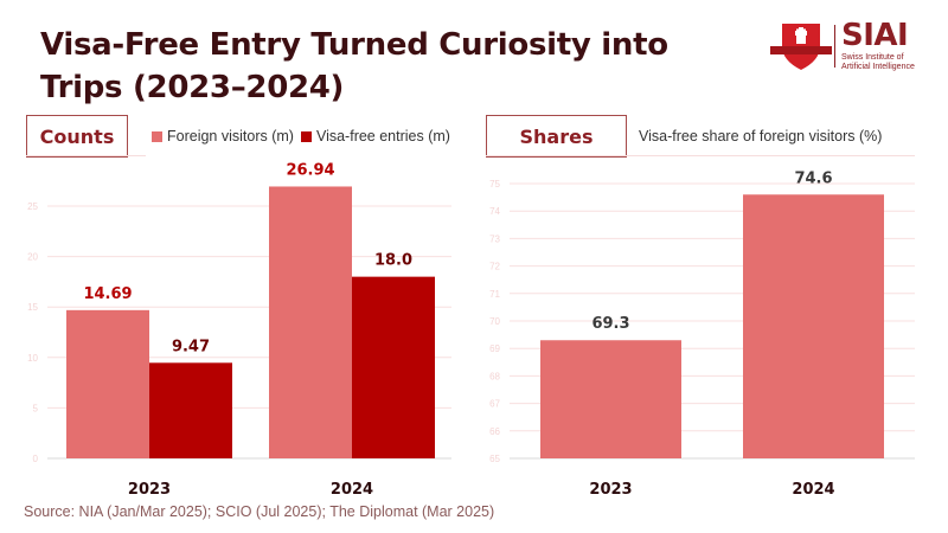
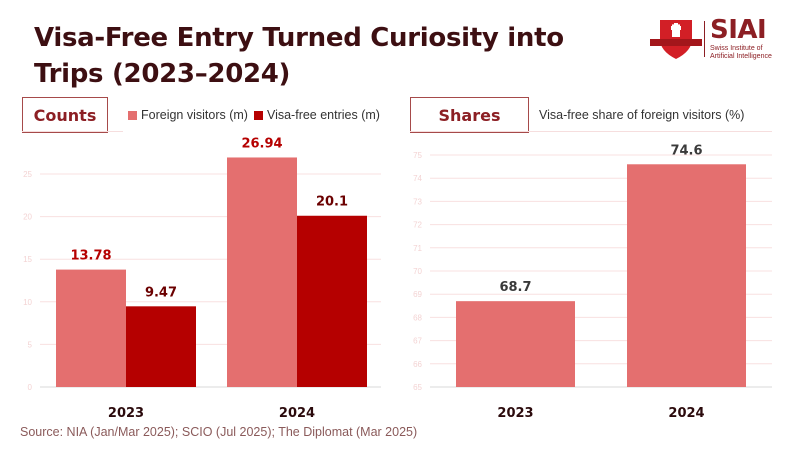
Counts/Foreign visitors (m)/2023: 14.69 -> 13.78
Counts/Visa-free entries (m)/2024: 18.0 -> 20.1
Shares/2023: 69.3 -> 68.7
